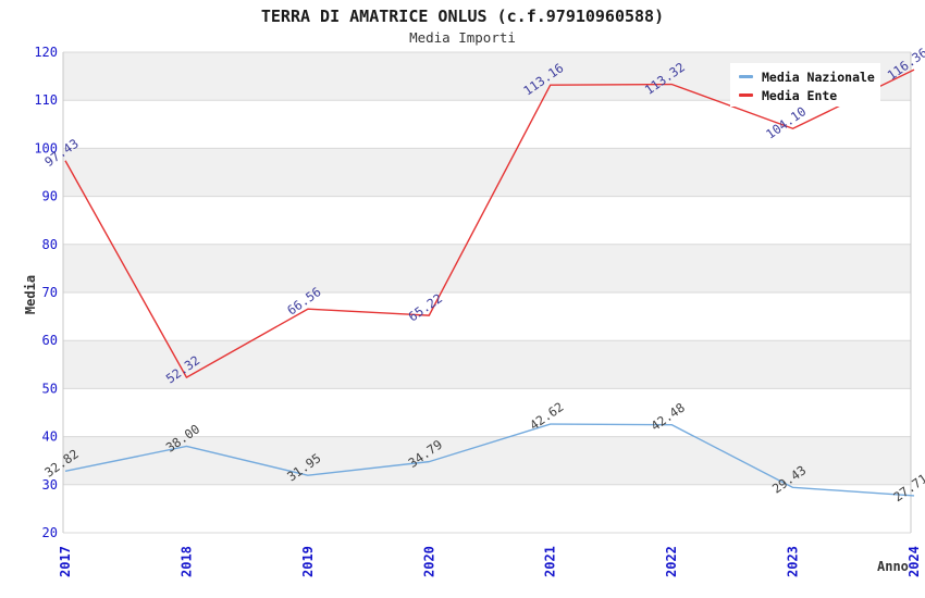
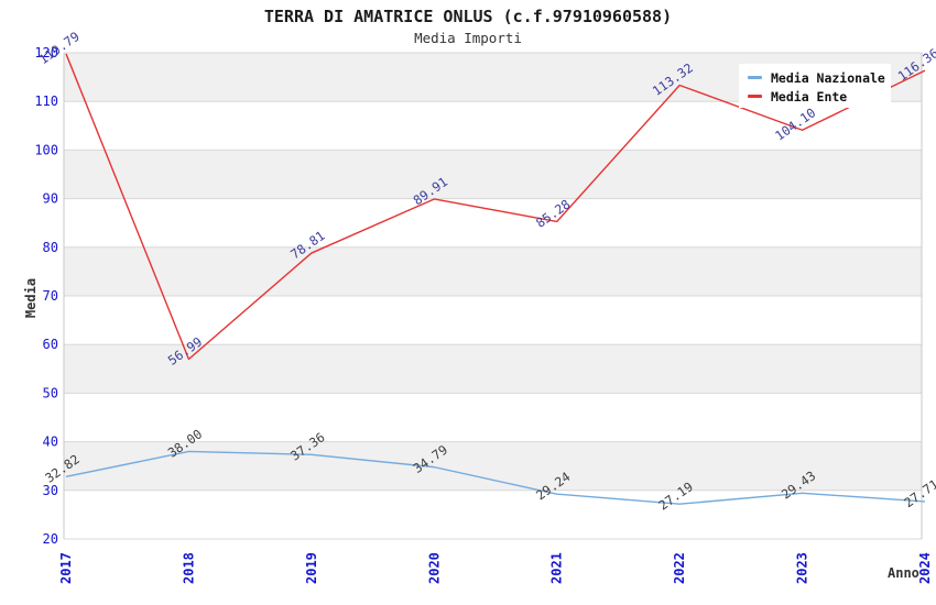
Media Ente/2017: 97.43 -> 119.79
Media Ente/2018: 52.32 -> 56.99
Media Nazionale/2019: 31.95 -> 37.36
Media Ente/2019: 66.56 -> 78.81
Media Ente/2020: 65.22 -> 89.91
Media Nazionale/2021: 42.62 -> 29.24
Media Ente/2021: 113.16 -> 85.28
Media Nazionale/2022: 42.48 -> 27.19
